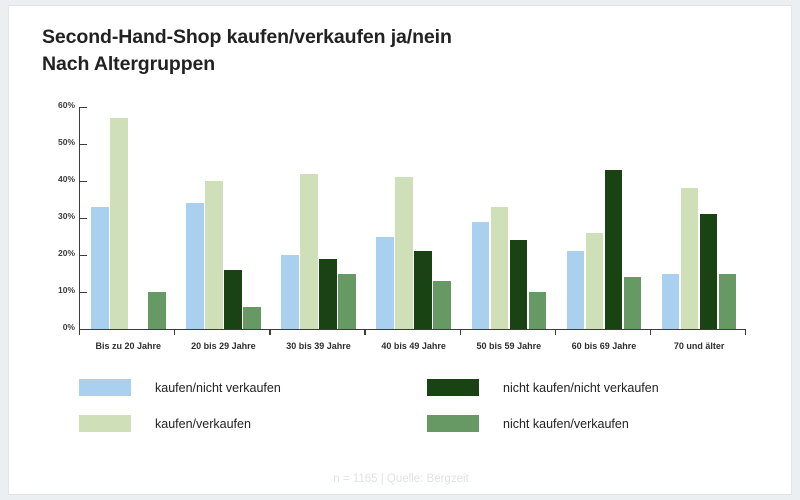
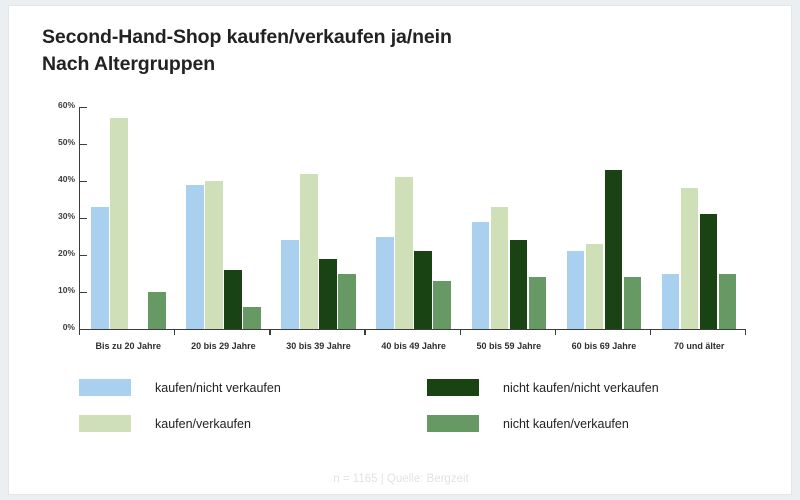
kaufen/nicht verkaufen/20 bis 29 Jahre: 34% -> 39%
kaufen/nicht verkaufen/30 bis 39 Jahre: 20% -> 24%
nicht kaufen/verkaufen/50 bis 59 Jahre: 10% -> 14%
kaufen/verkaufen/60 bis 69 Jahre: 26% -> 23%
